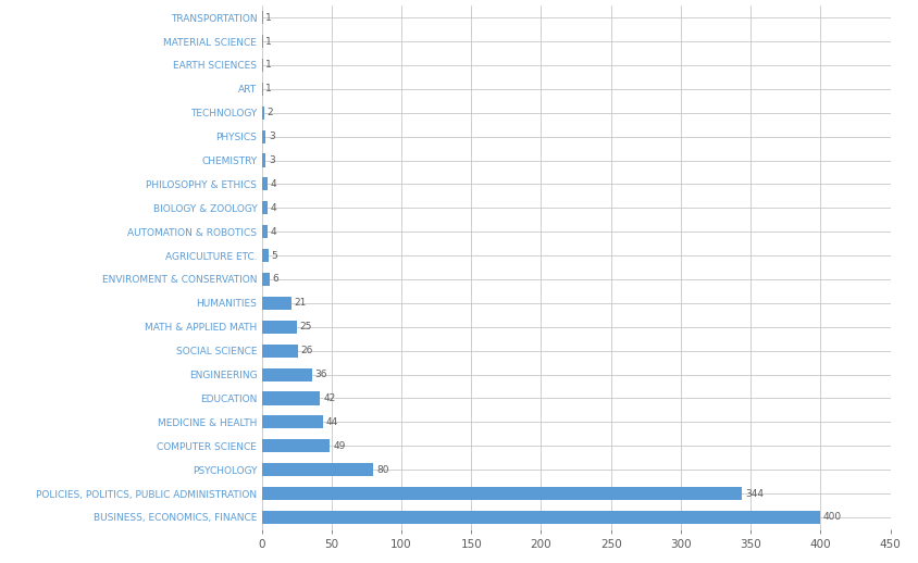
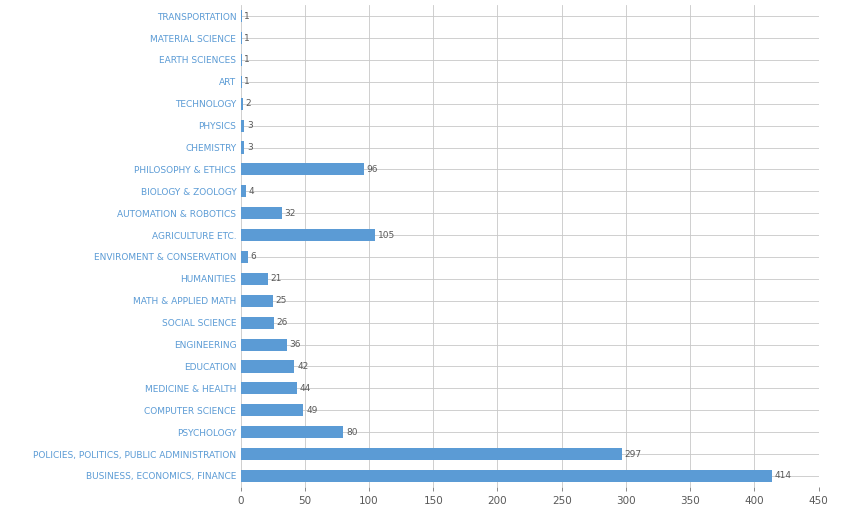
PHILOSOPHY & ETHICS: 4 -> 96
AUTOMATION & ROBOTICS: 4 -> 32
AGRICULTURE ETC.: 5 -> 105
POLICIES, POLITICS, PUBLIC ADMINISTRATION: 344 -> 297
BUSINESS, ECONOMICS, FINANCE: 400 -> 414
